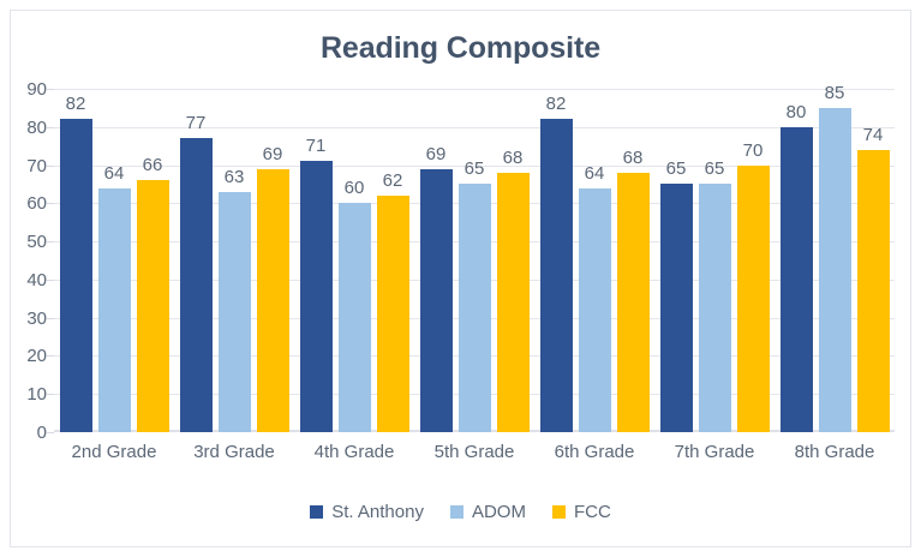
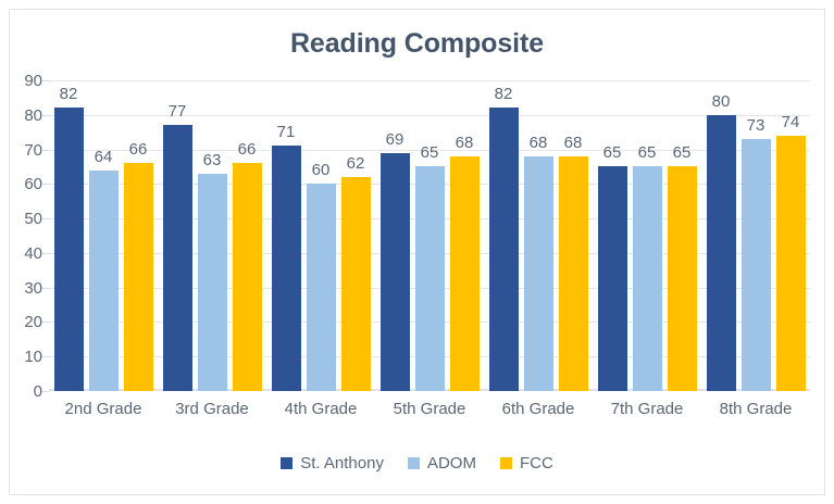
FCC/3rd Grade: 69 -> 66
ADOM/6th Grade: 64 -> 68
FCC/7th Grade: 70 -> 65
ADOM/8th Grade: 85 -> 73
